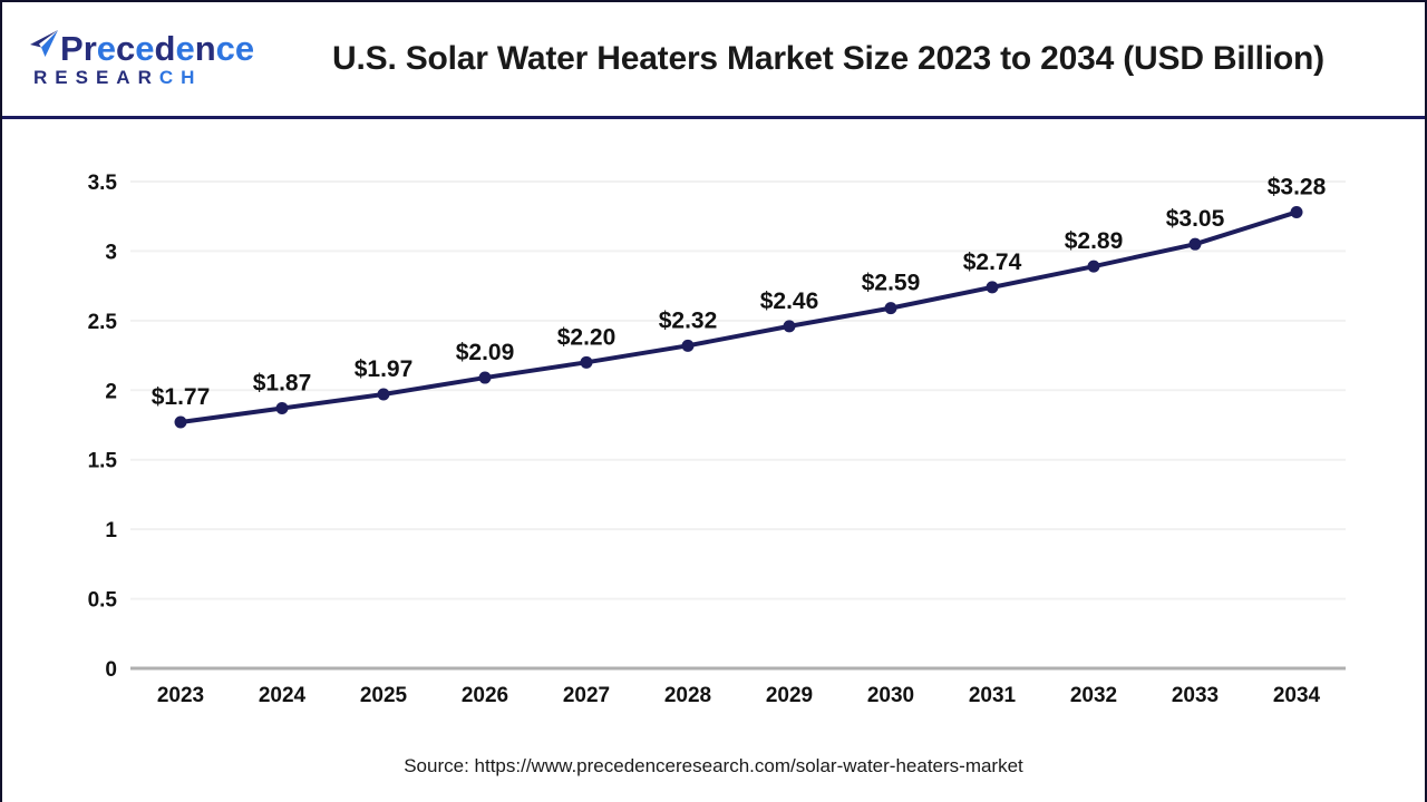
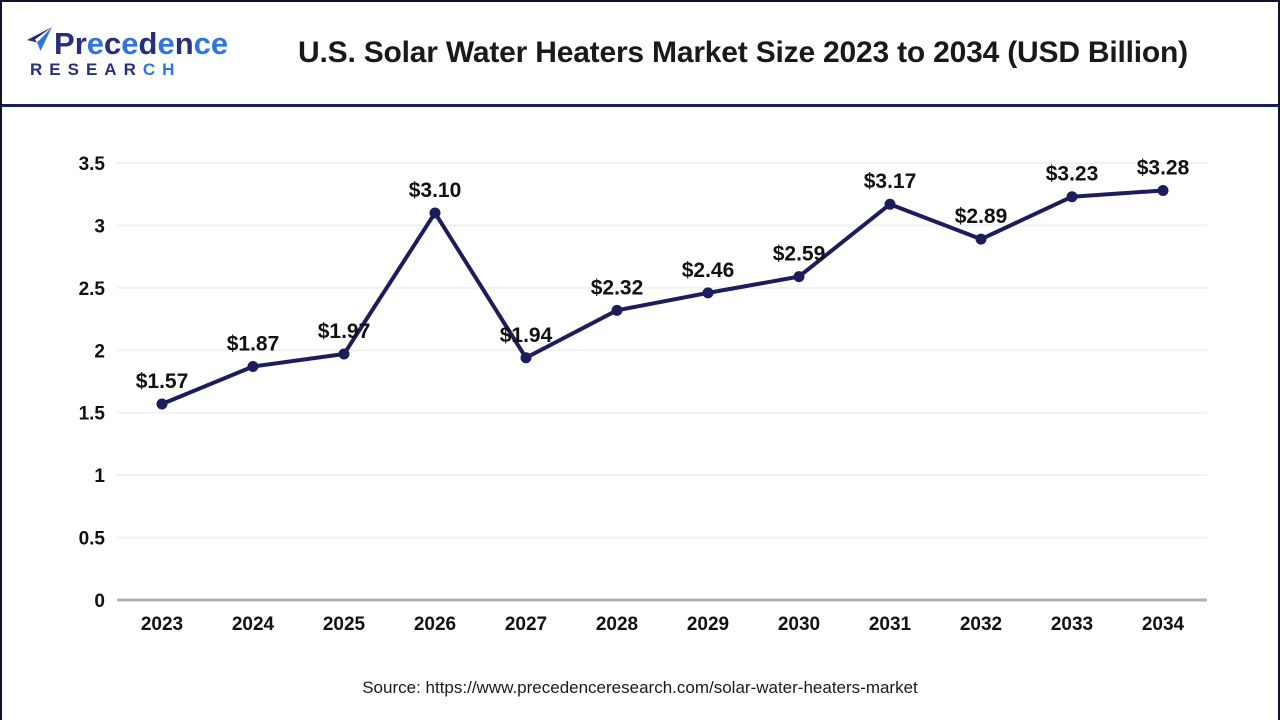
2023: $1.77 -> $1.57
2026: $2.09 -> $3.10
2027: $2.20 -> $1.94
2031: $2.74 -> $3.17
2033: $3.05 -> $3.23
